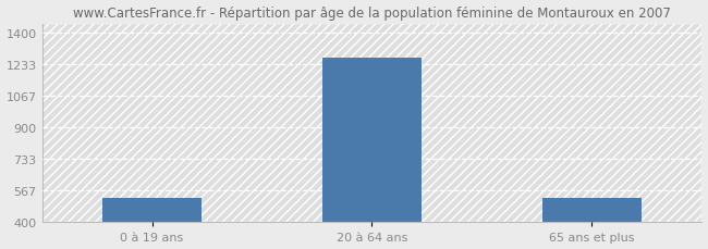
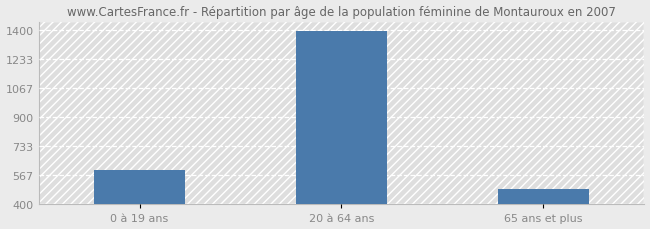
0 à 19 ans: 530 -> 600
20 à 64 ans: 1270 -> 1400
65 ans et plus: 530 -> 490
